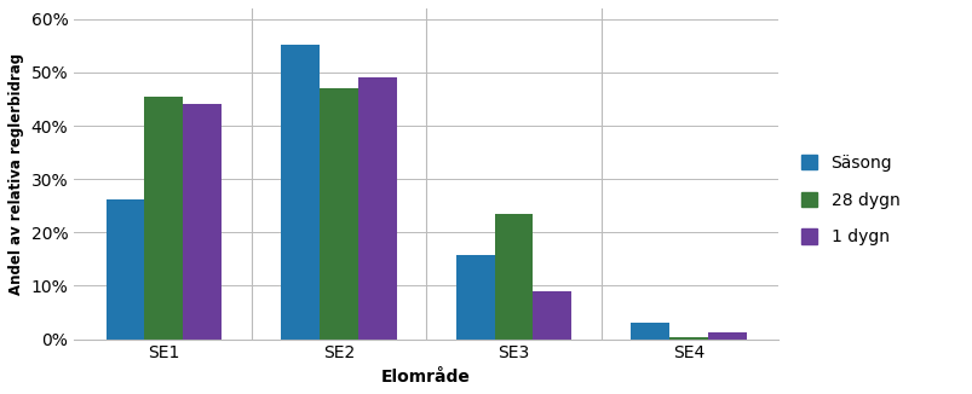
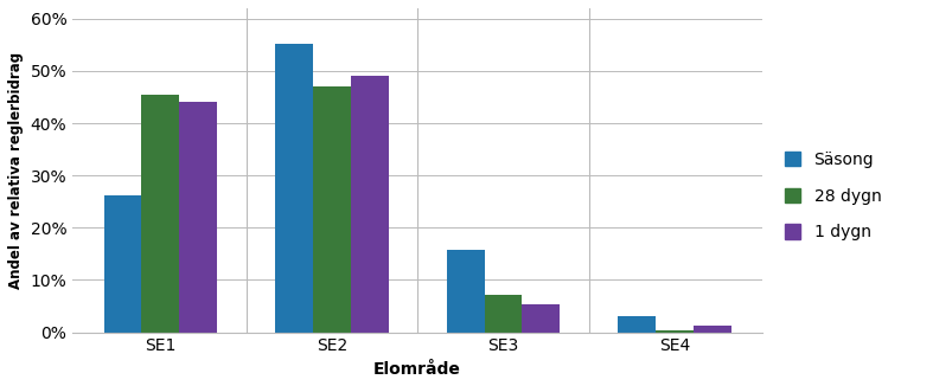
28 dygn/SE3: 23.5% -> 7.2%
1 dygn/SE3: 9.0% -> 5.4%
